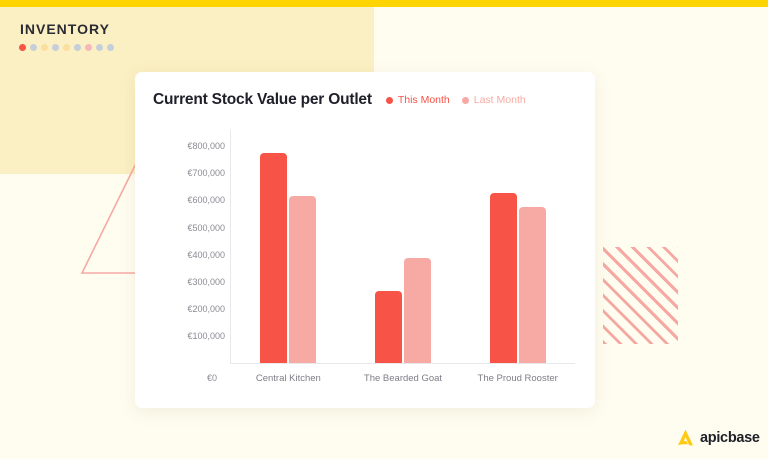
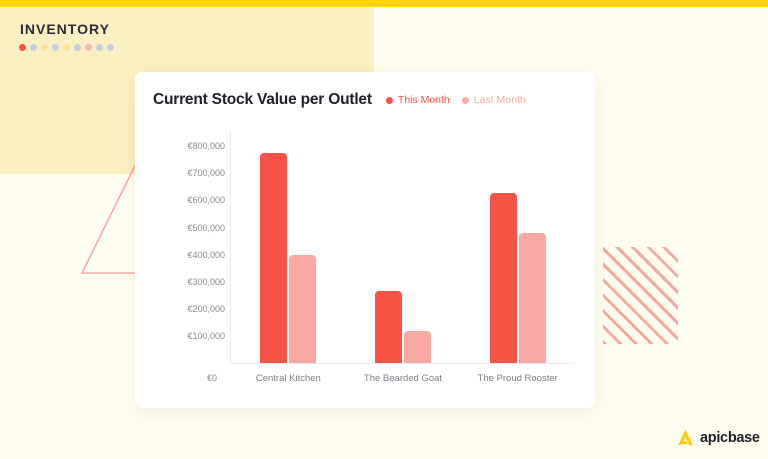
Last Month/Central Kitchen: €620000 -> €400000
Last Month/The Bearded Goat: €390000 -> €120000
Last Month/The Proud Rooster: €580000 -> €480000
